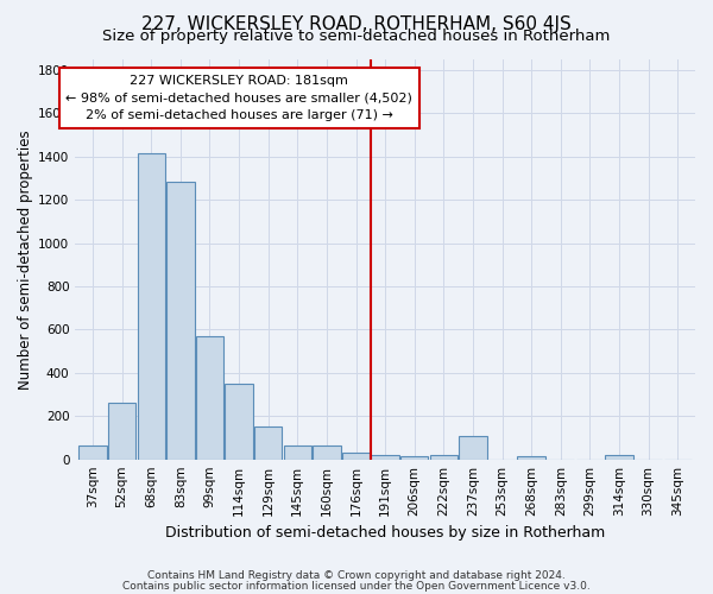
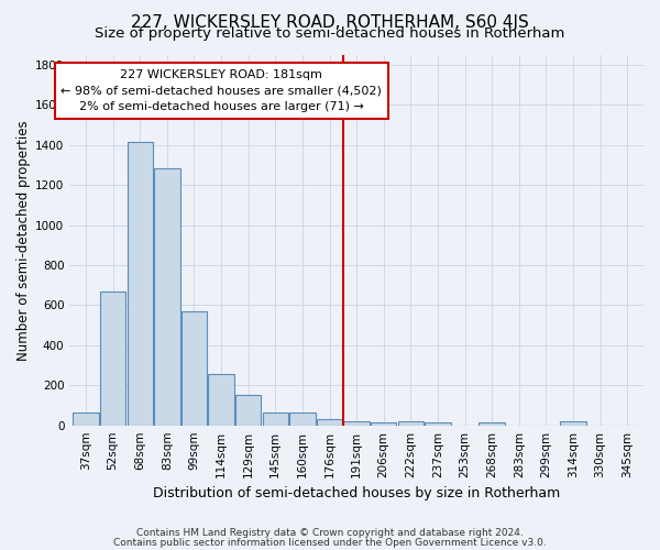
52sqm: 260 -> 670
114sqm: 350 -> 260
237sqm: 110 -> 20
